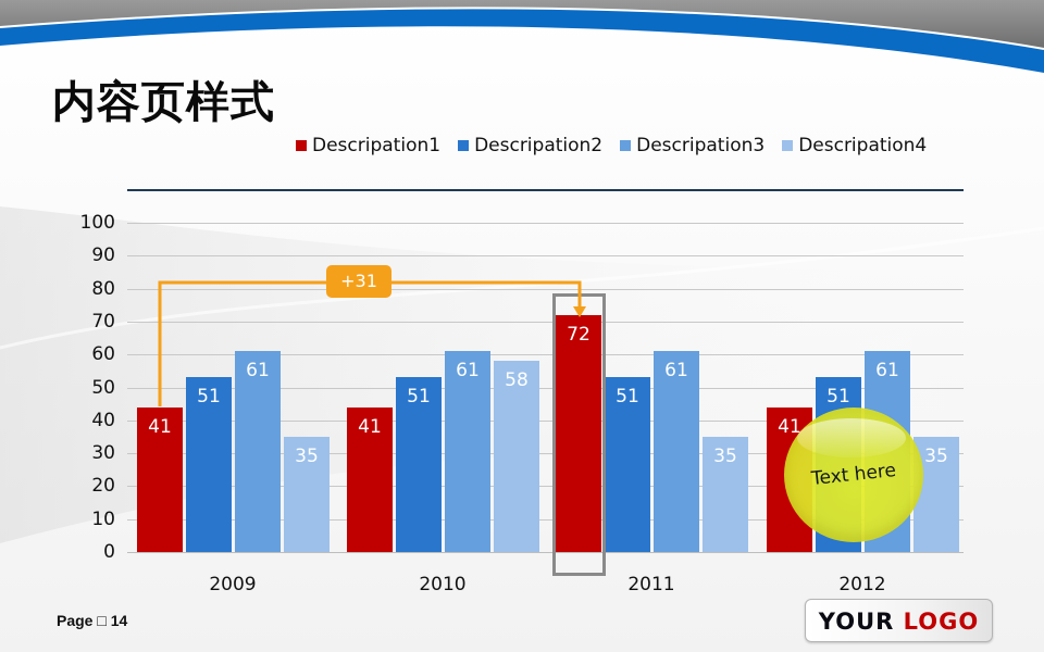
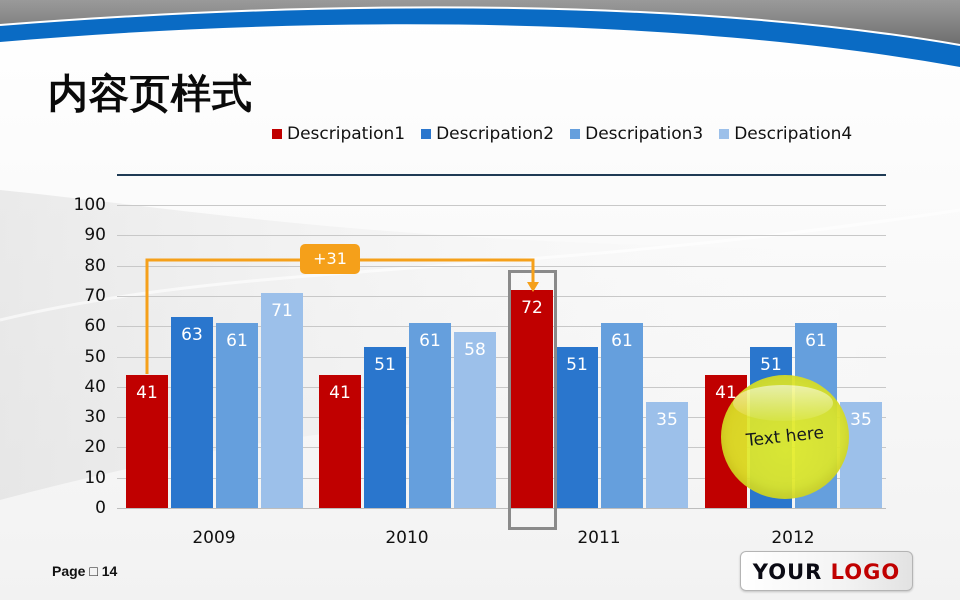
Descripation2/2009: 51 -> 63
Descripation4/2009: 35 -> 71
